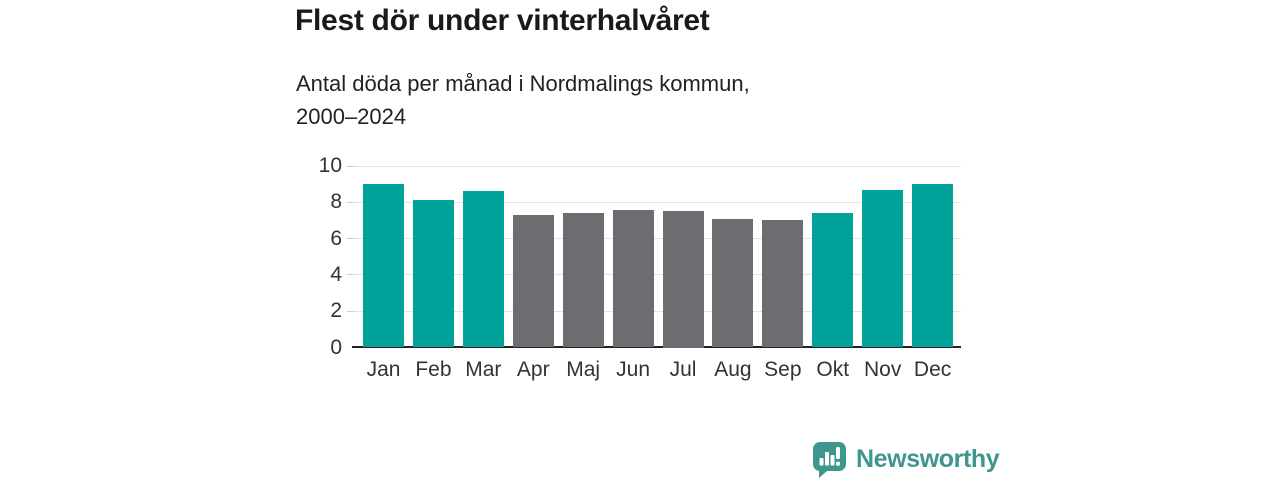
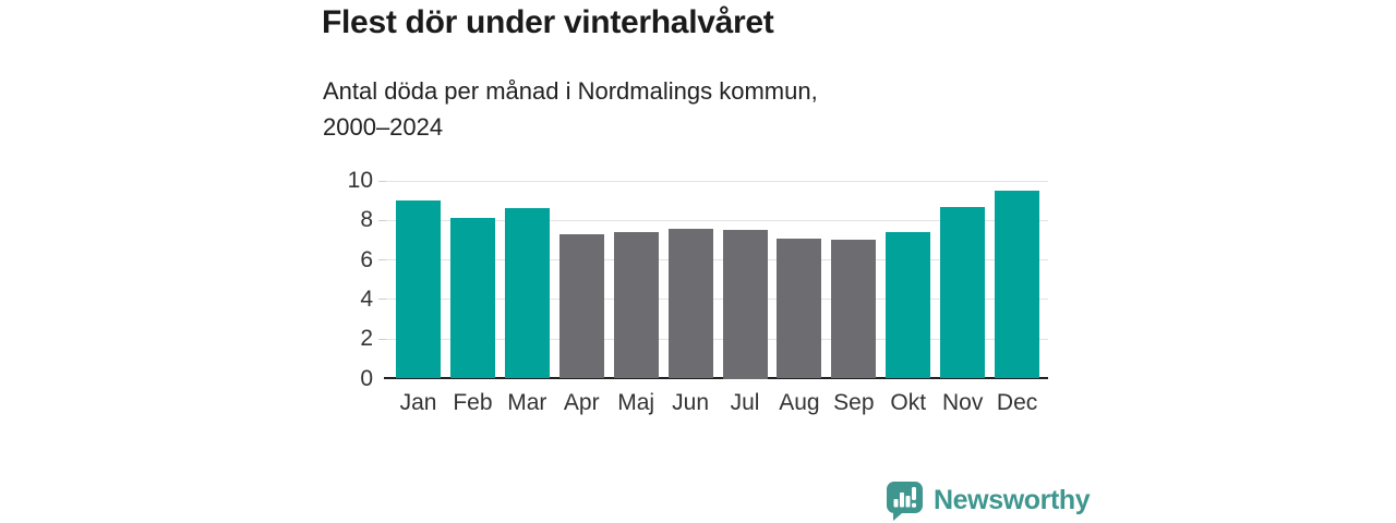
Dec: 9.0 -> 9.5
